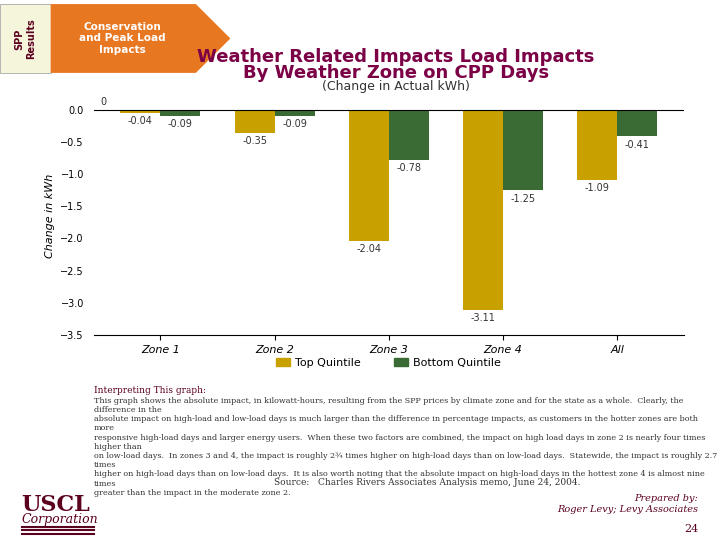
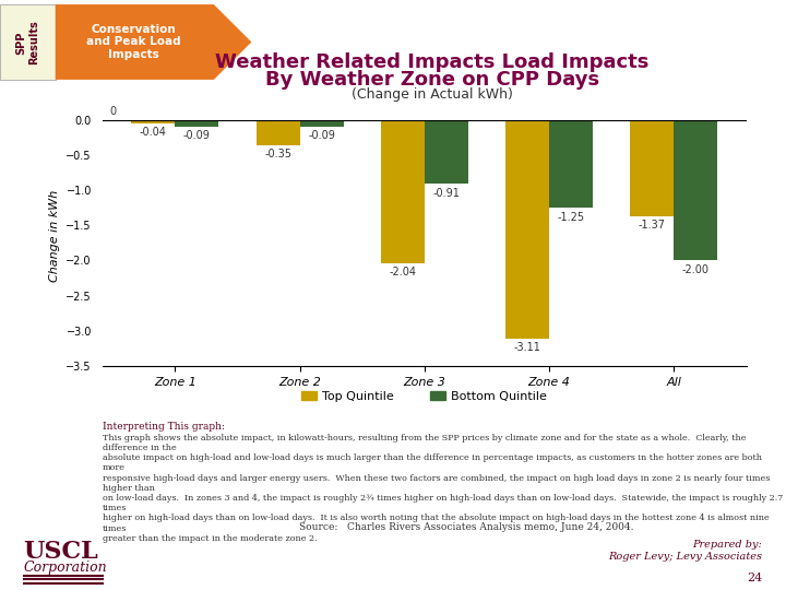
Bottom Quintile/Zone 3: -0.78 -> -0.91
Top Quintile/All: -1.09 -> -1.37
Bottom Quintile/All: -0.41 -> -2.00
